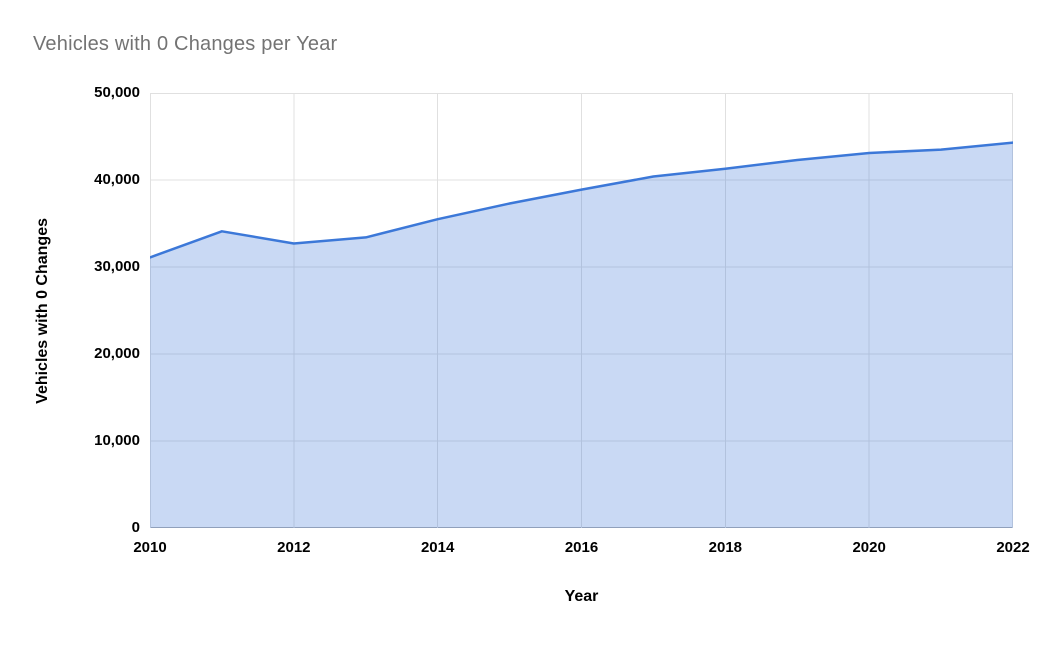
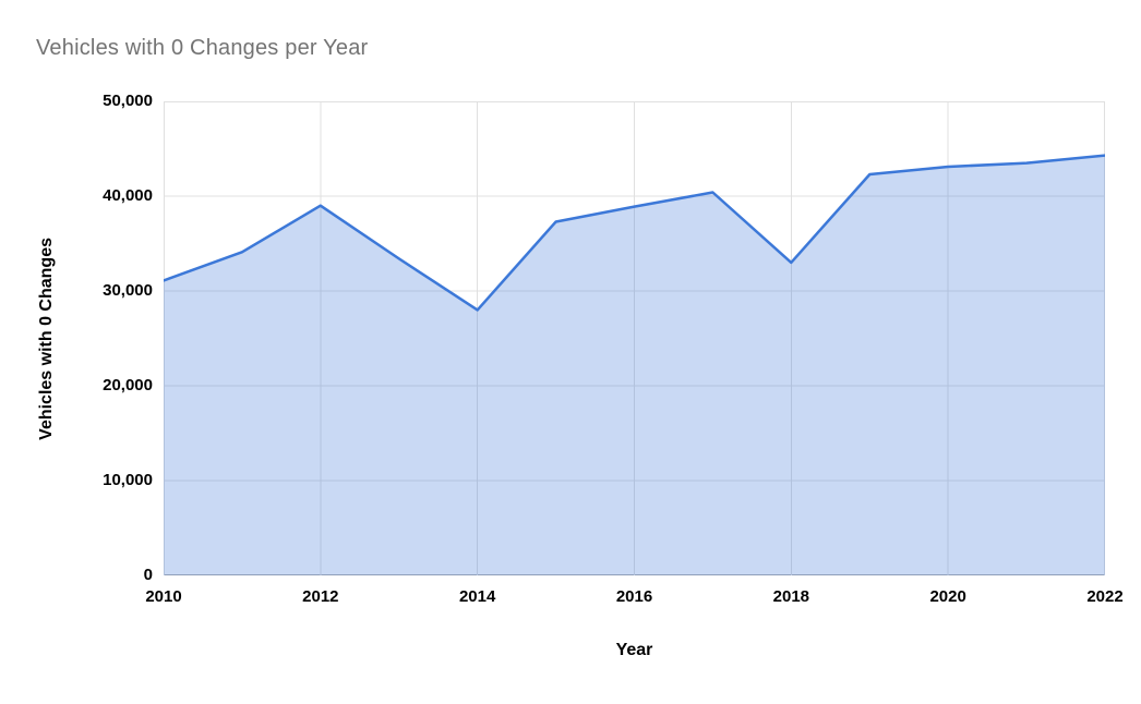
2012: 33000 -> 39000
2014: 36000 -> 28000
2018: 41000 -> 33000
